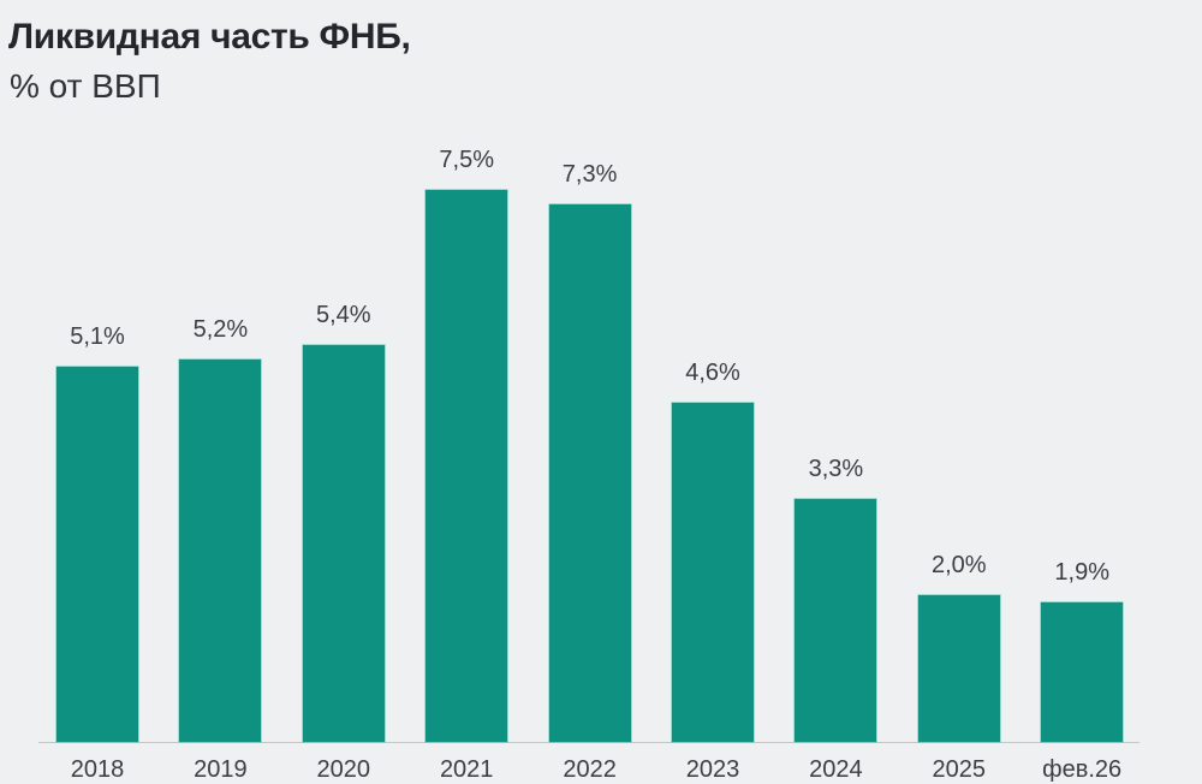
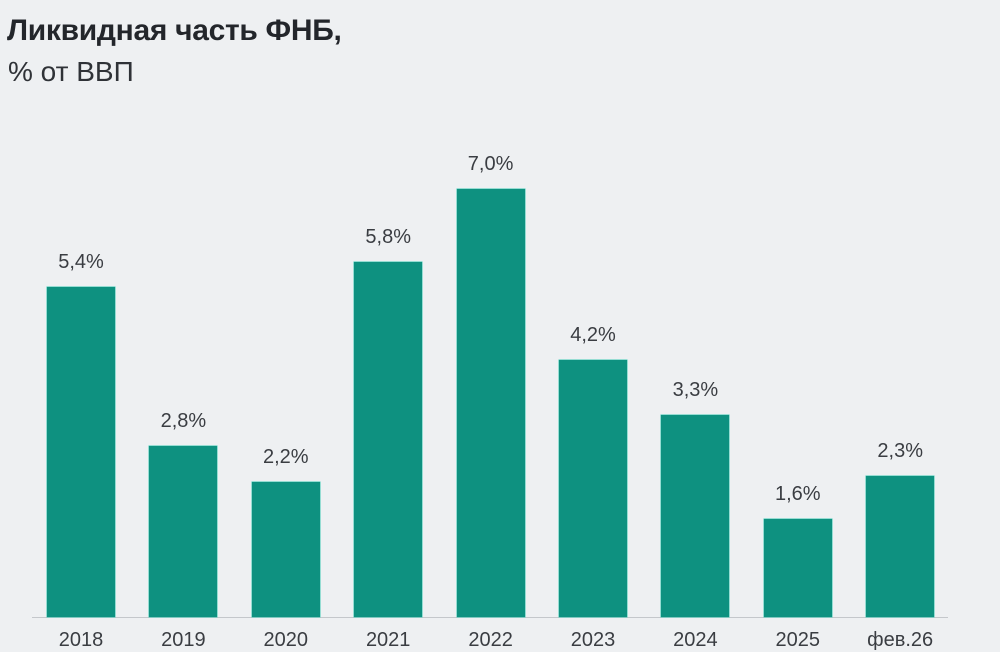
2018: 5,1% -> 5,4%
2019: 5,2% -> 2,8%
2020: 5,4% -> 2,2%
2021: 7,5% -> 5,8%
2022: 7,3% -> 7,0%
2023: 4,6% -> 4,2%
2025: 2,0% -> 1,6%
фев.26: 1,9% -> 2,3%
